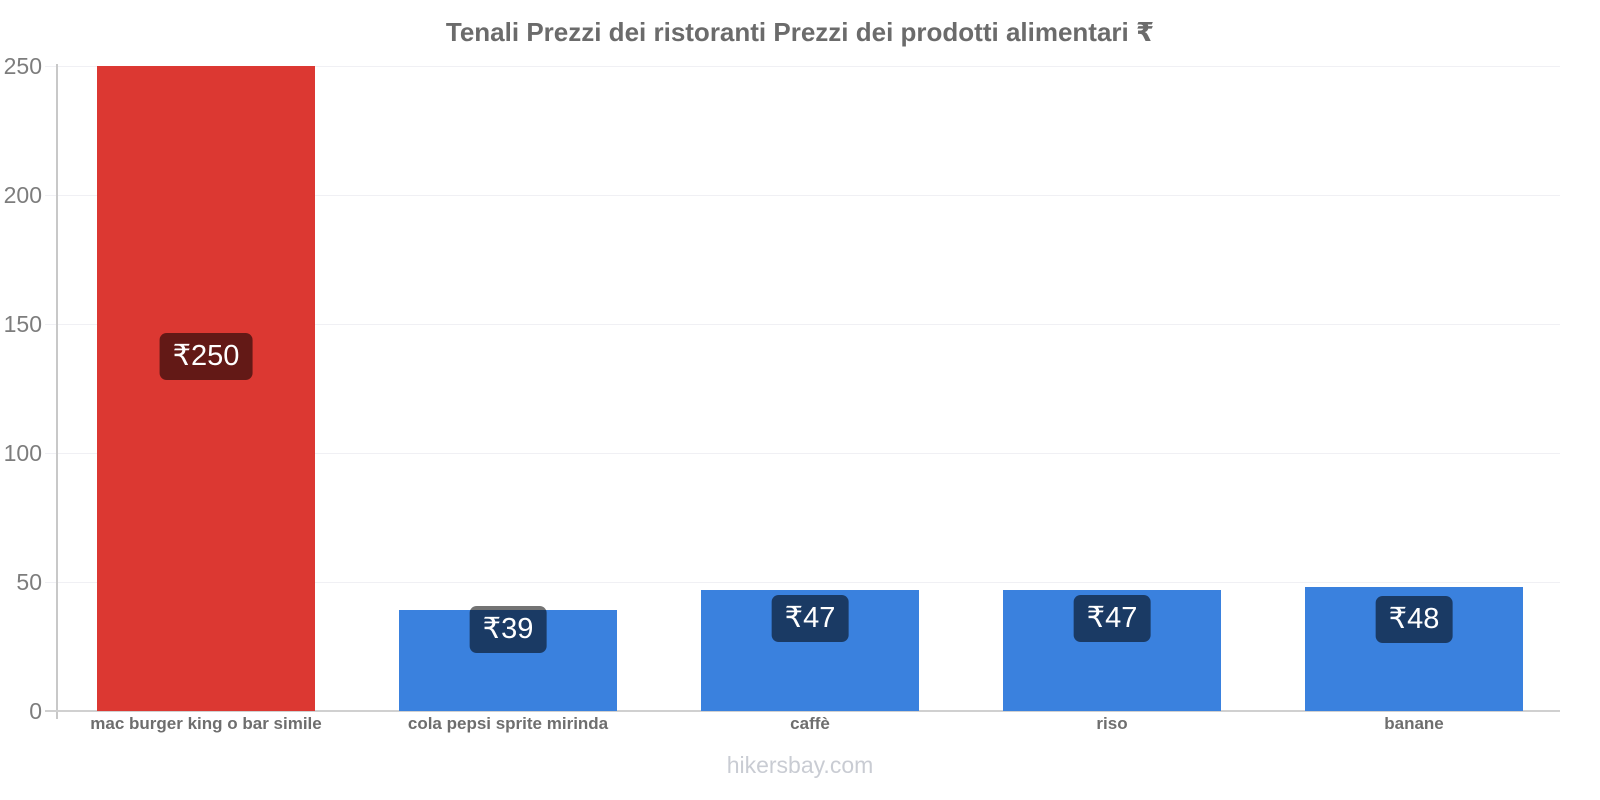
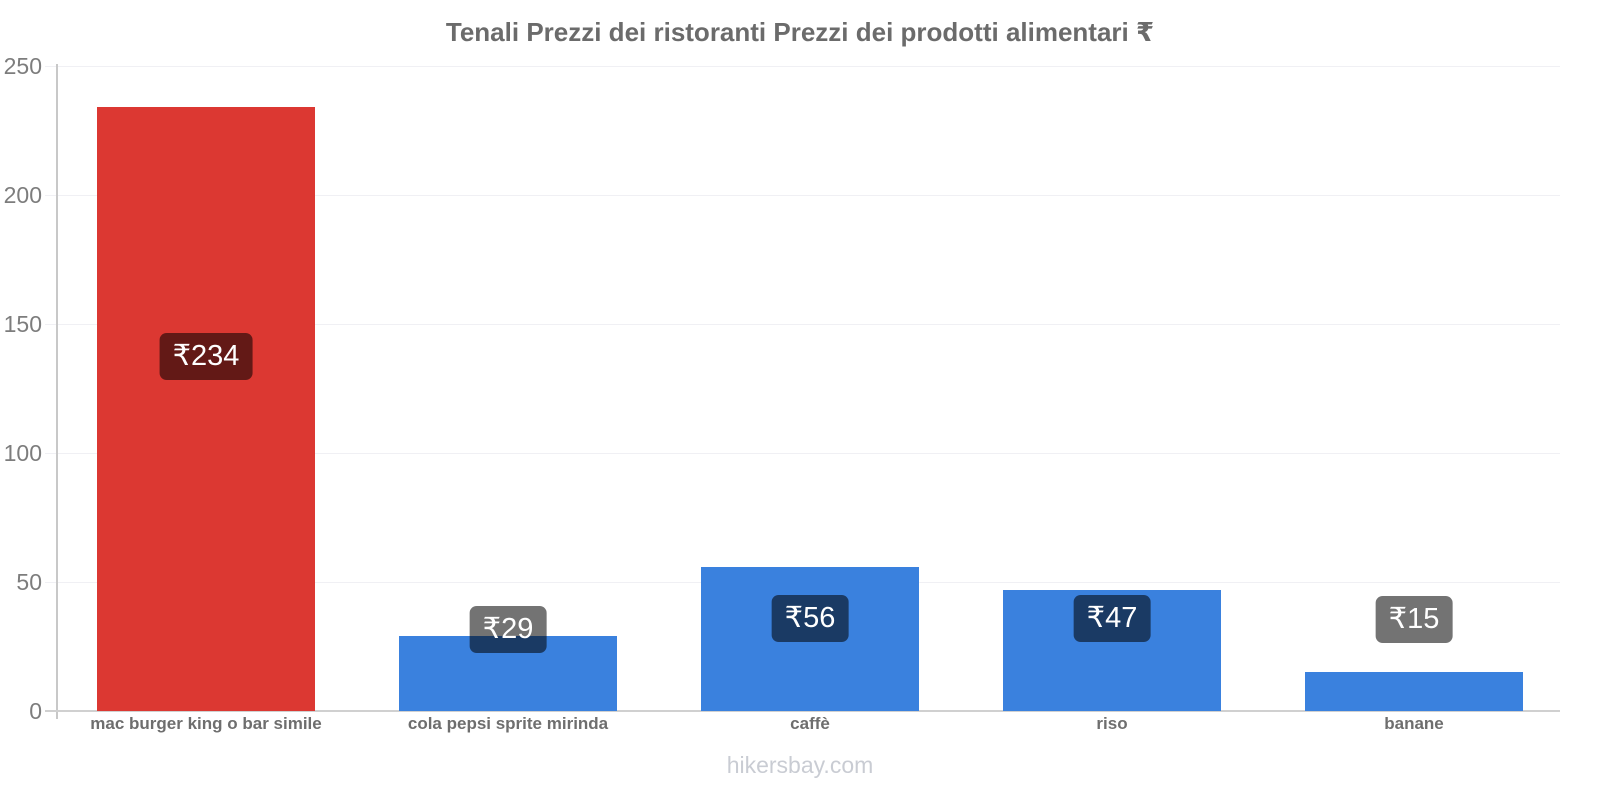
mac burger king o bar simile: 250 -> 234
cola pepsi sprite mirinda: 39 -> 29
caffè: 47 -> 56
banane: 48 -> 15
